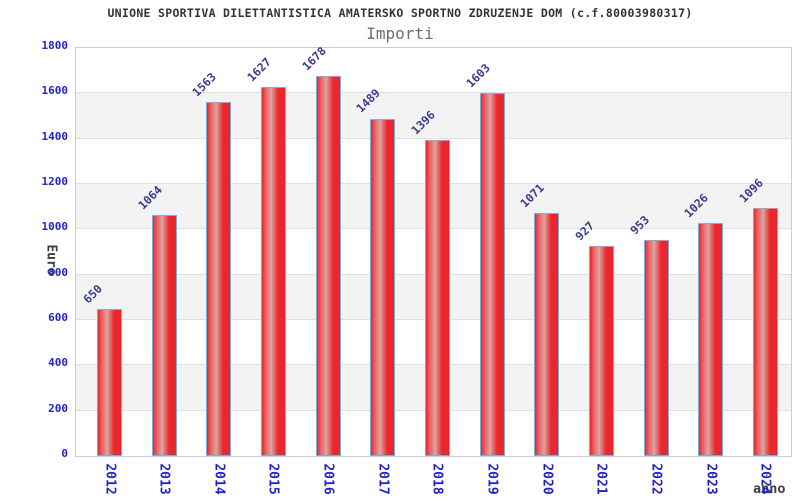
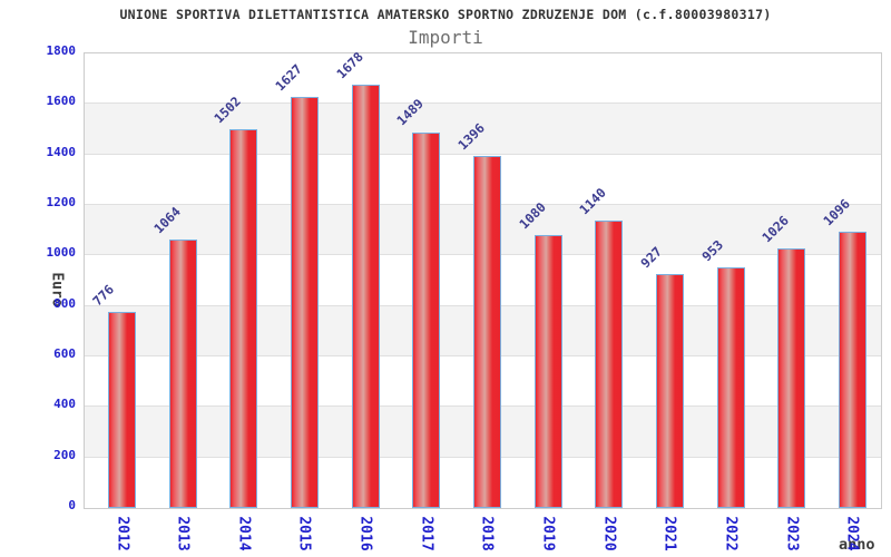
2012: 650 -> 776
2014: 1563 -> 1502
2019: 1603 -> 1080
2020: 1071 -> 1140
